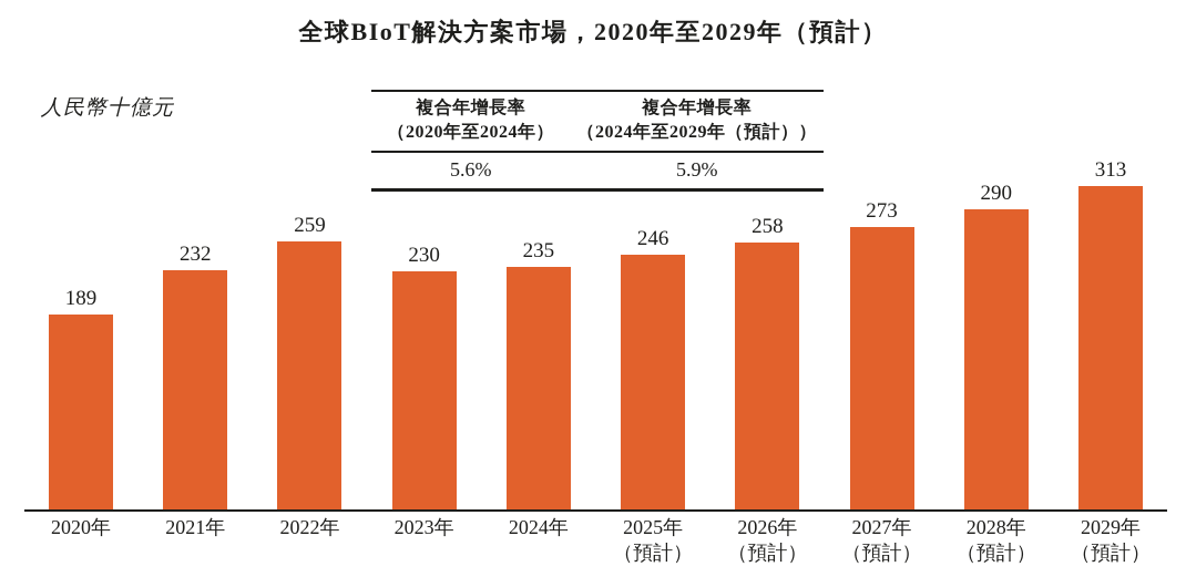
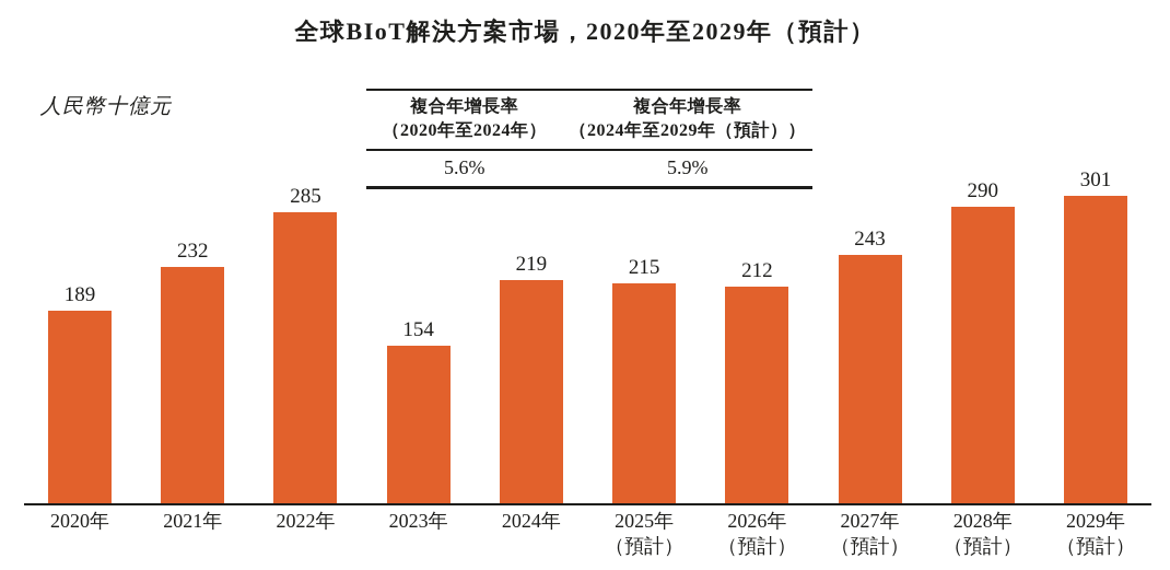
2022年: 259 -> 285
2023年: 230 -> 154
2024年: 235 -> 219
2025年（預計）: 246 -> 215
2026年（預計）: 258 -> 212
2027年（預計）: 273 -> 243
2029年（預計）: 313 -> 301
